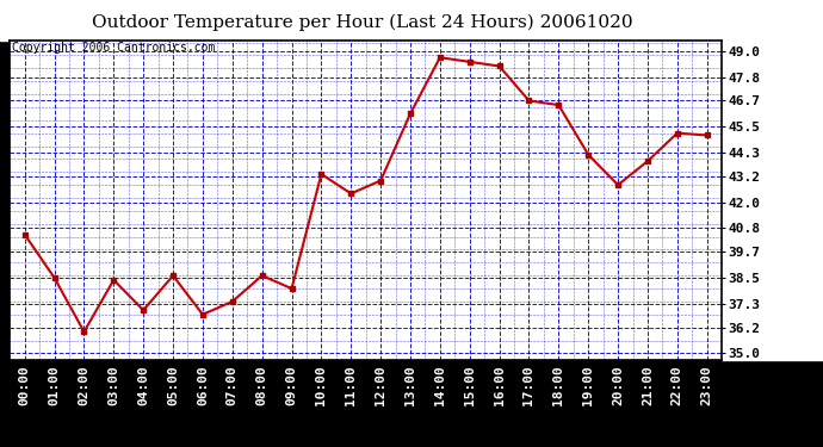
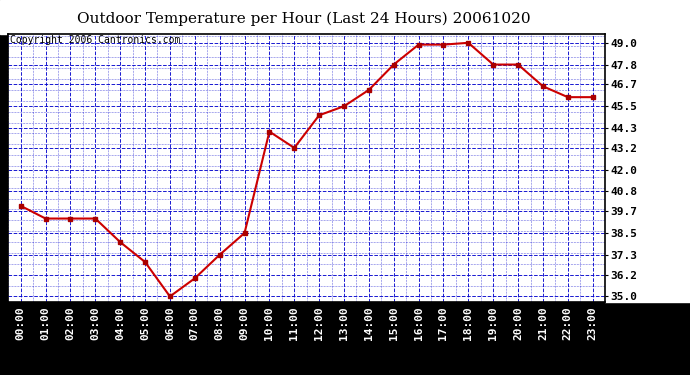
00:00: 40.5 -> 40.0
01:00: 38.5 -> 39.3
02:00: 36.0 -> 39.3
03:00: 38.4 -> 39.3
04:00: 37.0 -> 38.0
05:00: 38.6 -> 36.9
06:00: 36.8 -> 35.0
07:00: 37.4 -> 36.0
08:00: 38.6 -> 37.3
09:00: 38.0 -> 38.5
10:00: 43.3 -> 44.1
11:00: 42.4 -> 43.2
12:00: 43.0 -> 45.0
13:00: 46.1 -> 45.5
14:00: 48.7 -> 46.4
15:00: 48.5 -> 47.8
16:00: 48.3 -> 48.9
17:00: 46.7 -> 48.9
18:00: 46.5 -> 49.0
19:00: 44.2 -> 47.8
20:00: 42.8 -> 47.8
21:00: 43.9 -> 46.6
22:00: 45.2 -> 46.0
23:00: 45.1 -> 46.0
